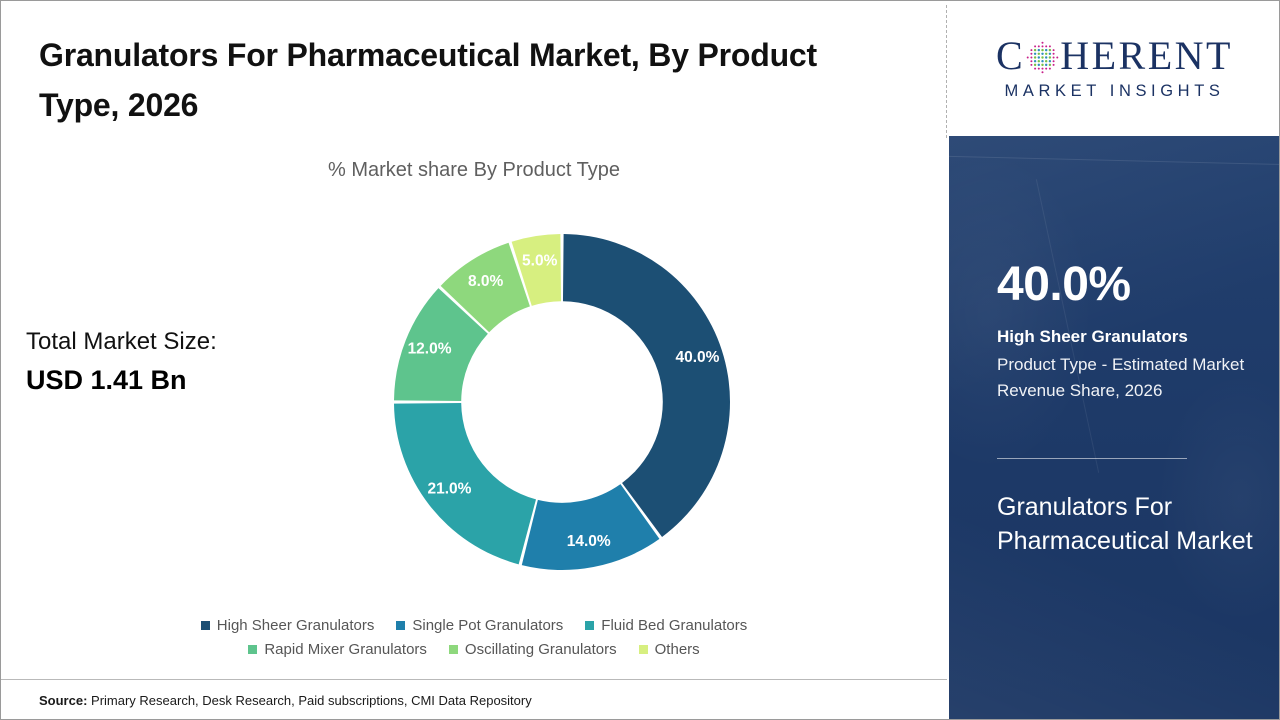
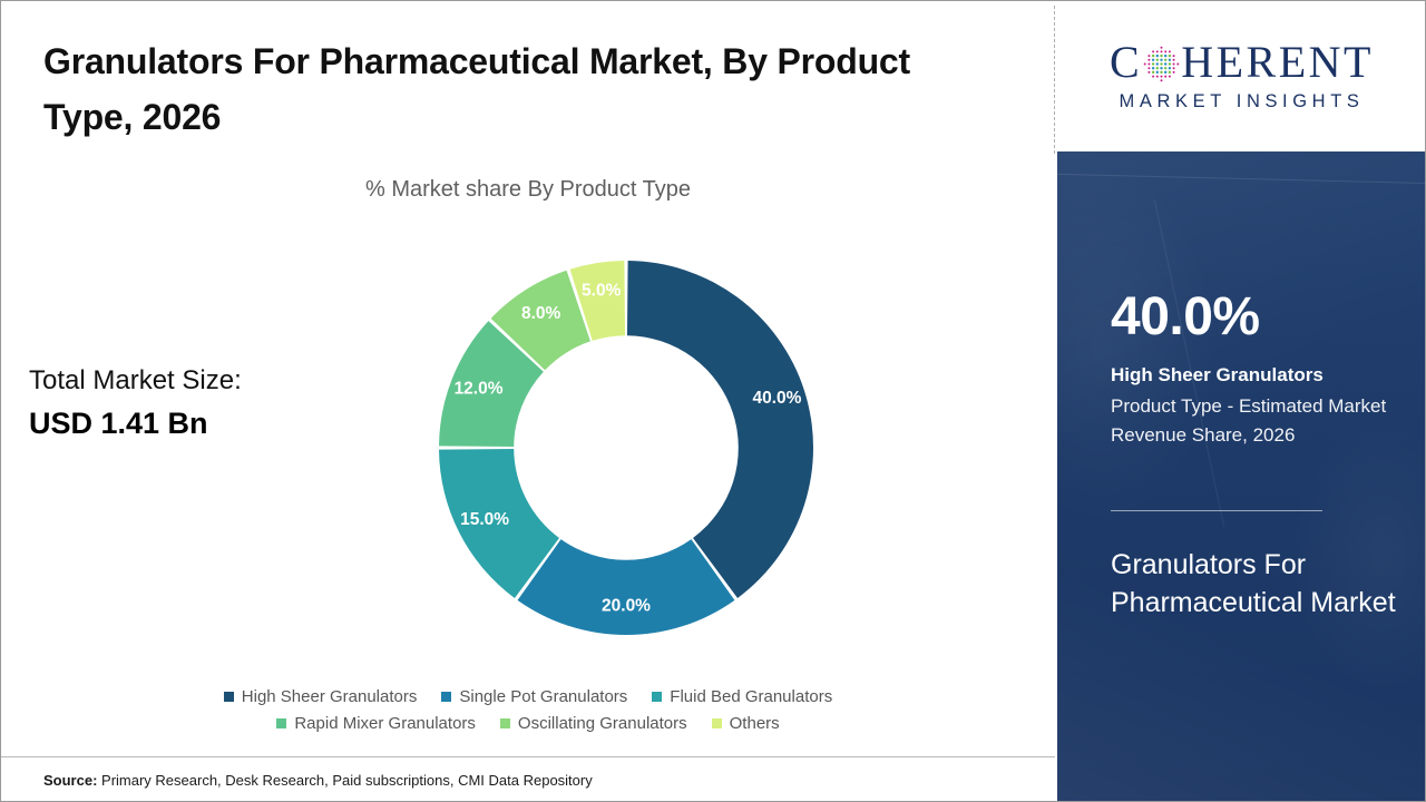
Single Pot Granulators: 14.0% -> 20.0%
Fluid Bed Granulators: 21.0% -> 15.0%
